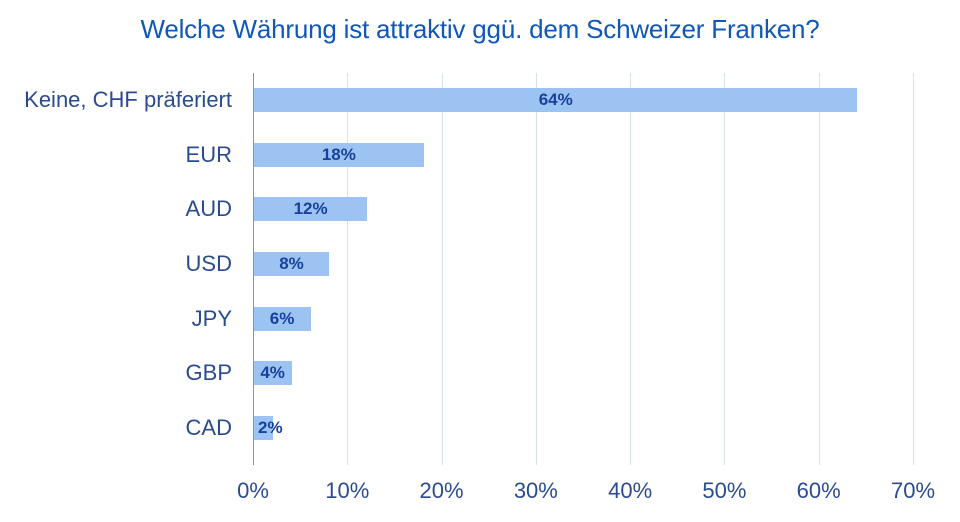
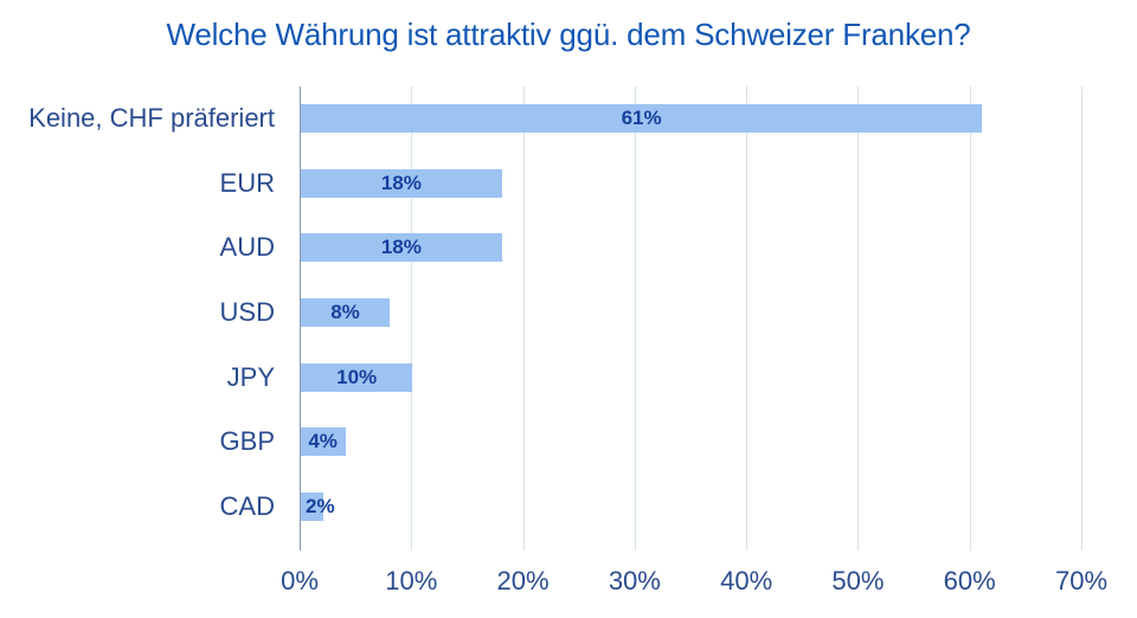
Keine, CHF präferiert: 64% -> 61%
AUD: 12% -> 18%
JPY: 6% -> 10%
